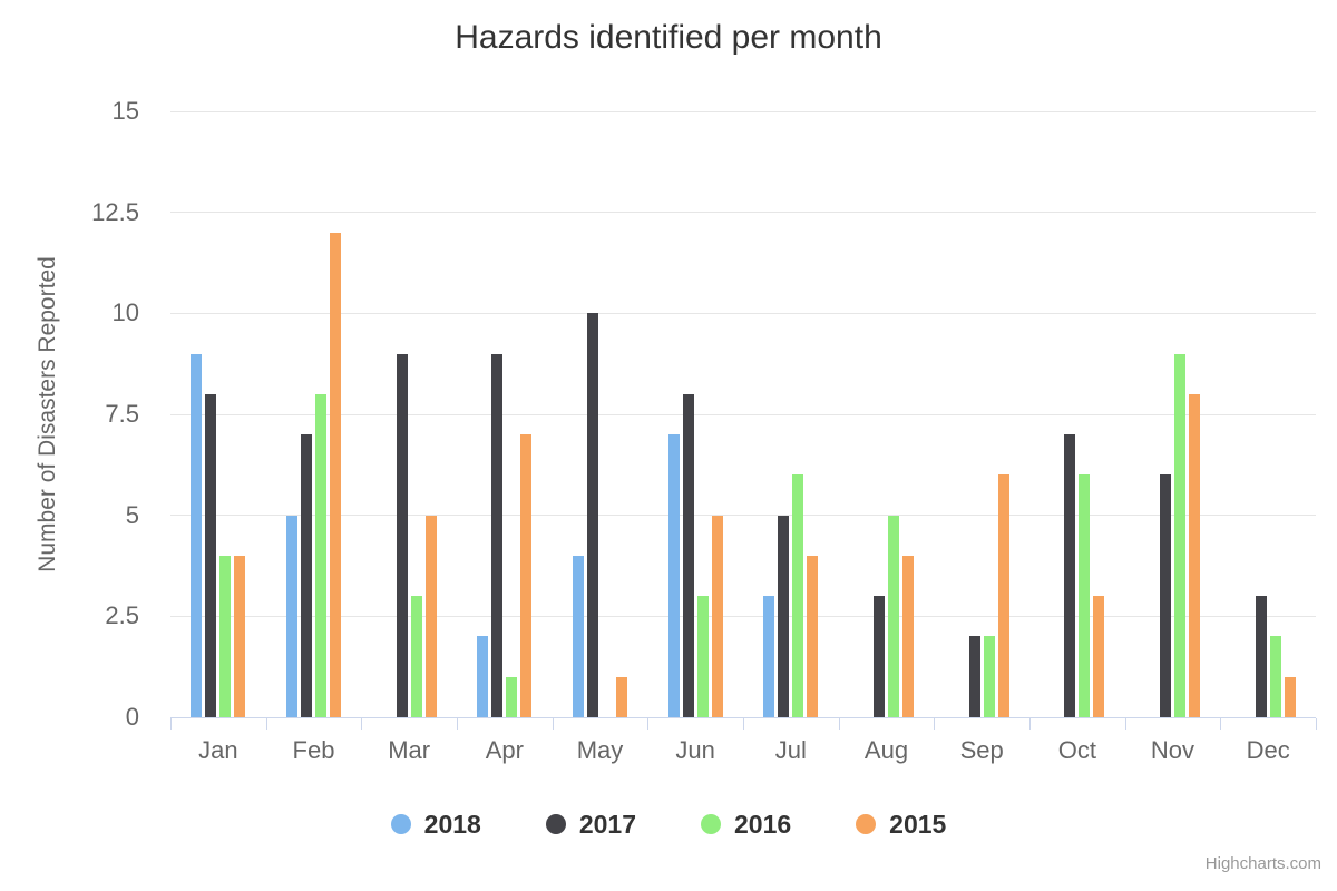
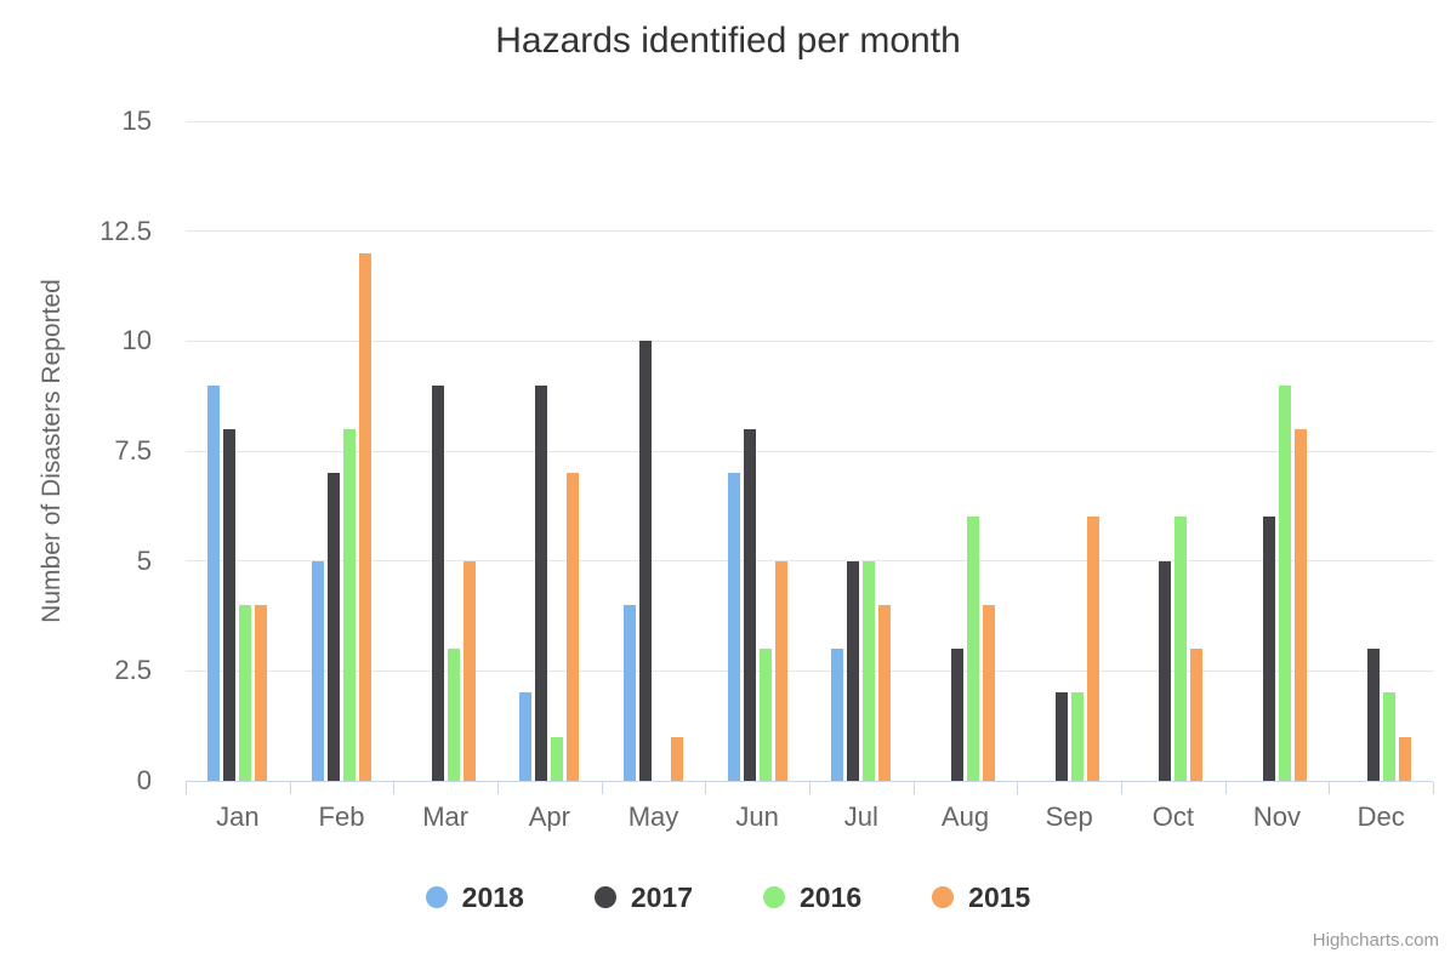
2016/Jul: 6 -> 5
2016/Aug: 5 -> 6
2017/Oct: 7 -> 5
